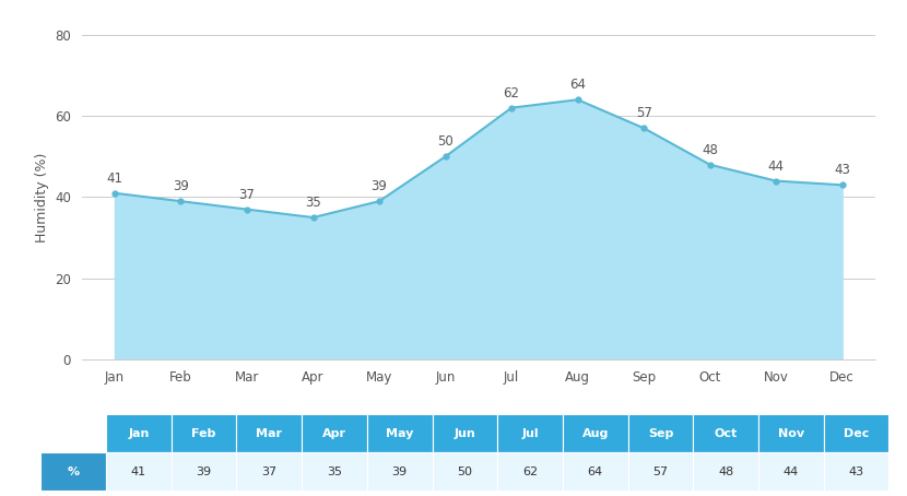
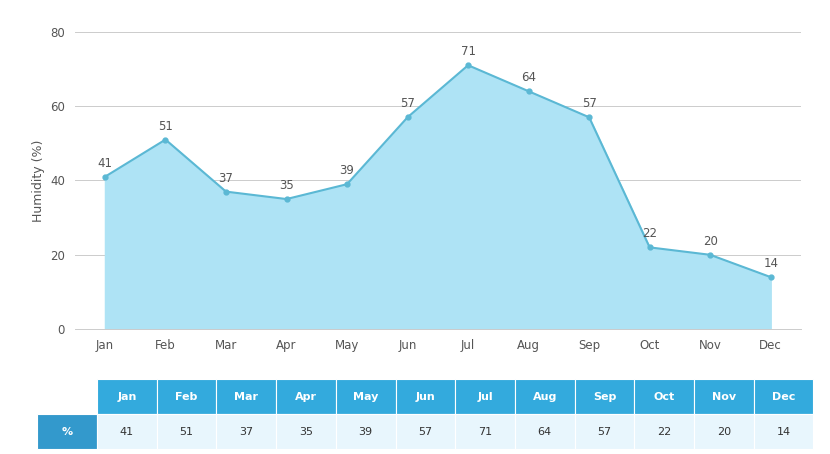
Feb: 39 -> 51
Jun: 50 -> 57
Jul: 62 -> 71
Oct: 48 -> 22
Nov: 44 -> 20
Dec: 43 -> 14
